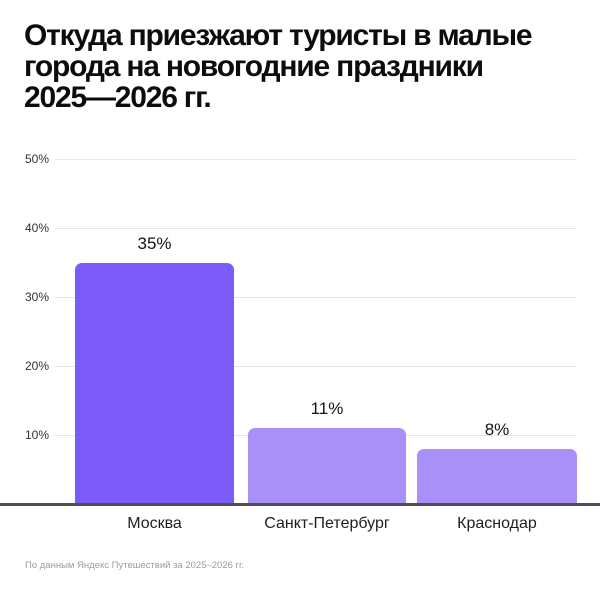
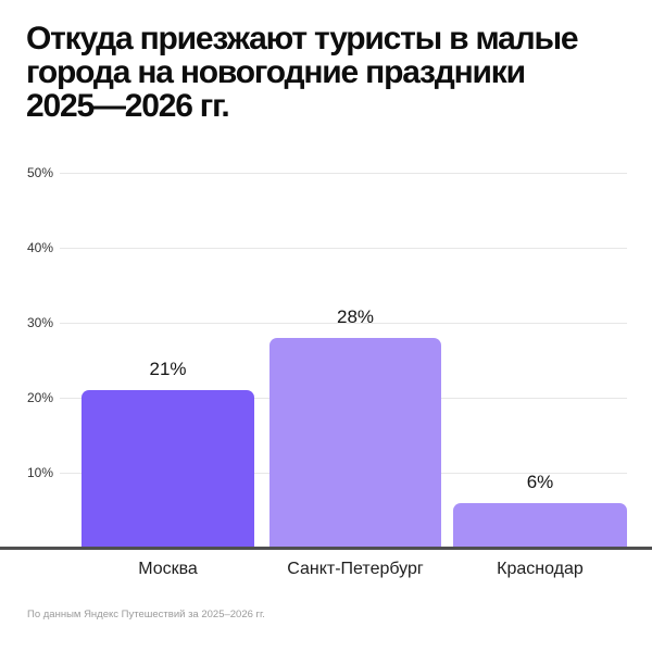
Москва: 35% -> 21%
Санкт-Петербург: 11% -> 28%
Краснодар: 8% -> 6%
